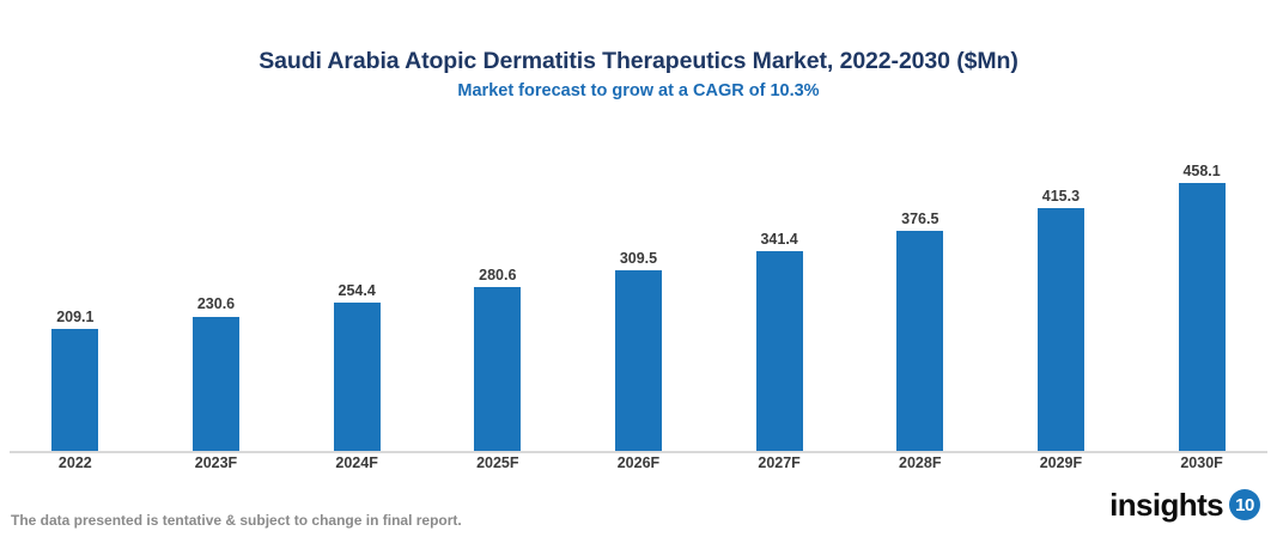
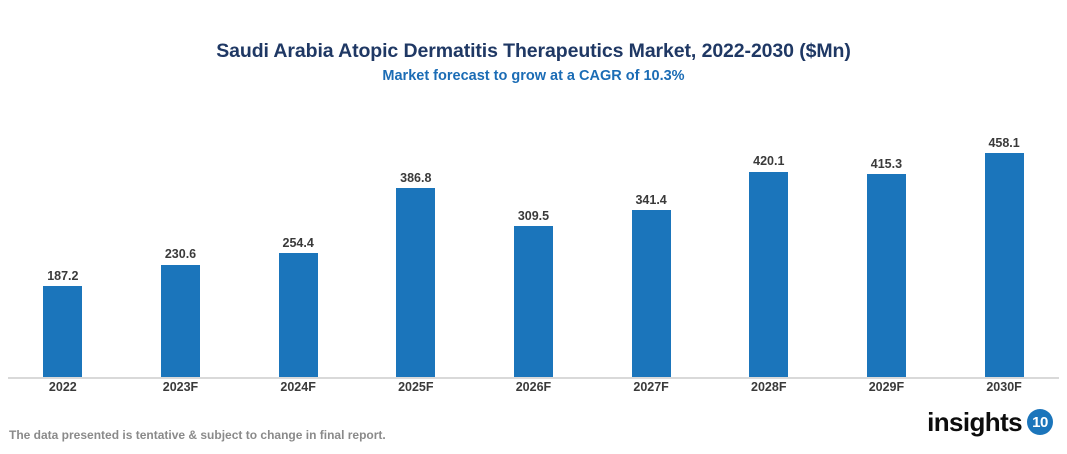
2022: 209.1 -> 187.2
2025F: 280.6 -> 386.8
2028F: 376.5 -> 420.1
